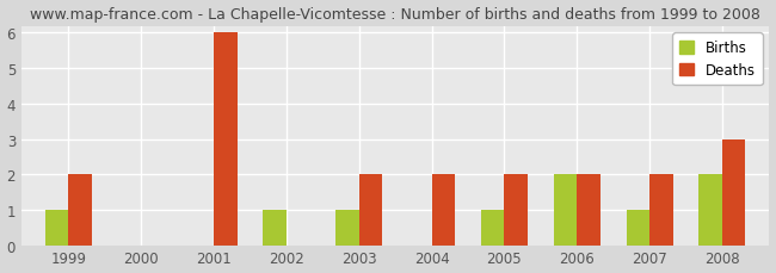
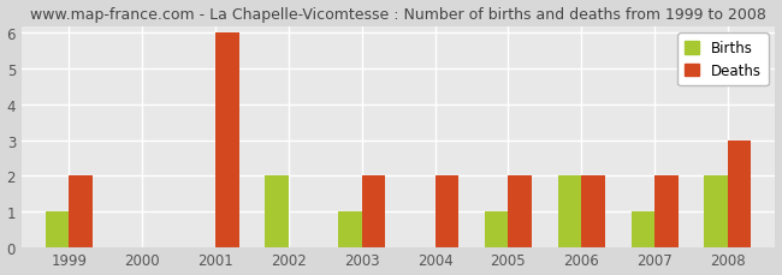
Births/2002: 1 -> 2
